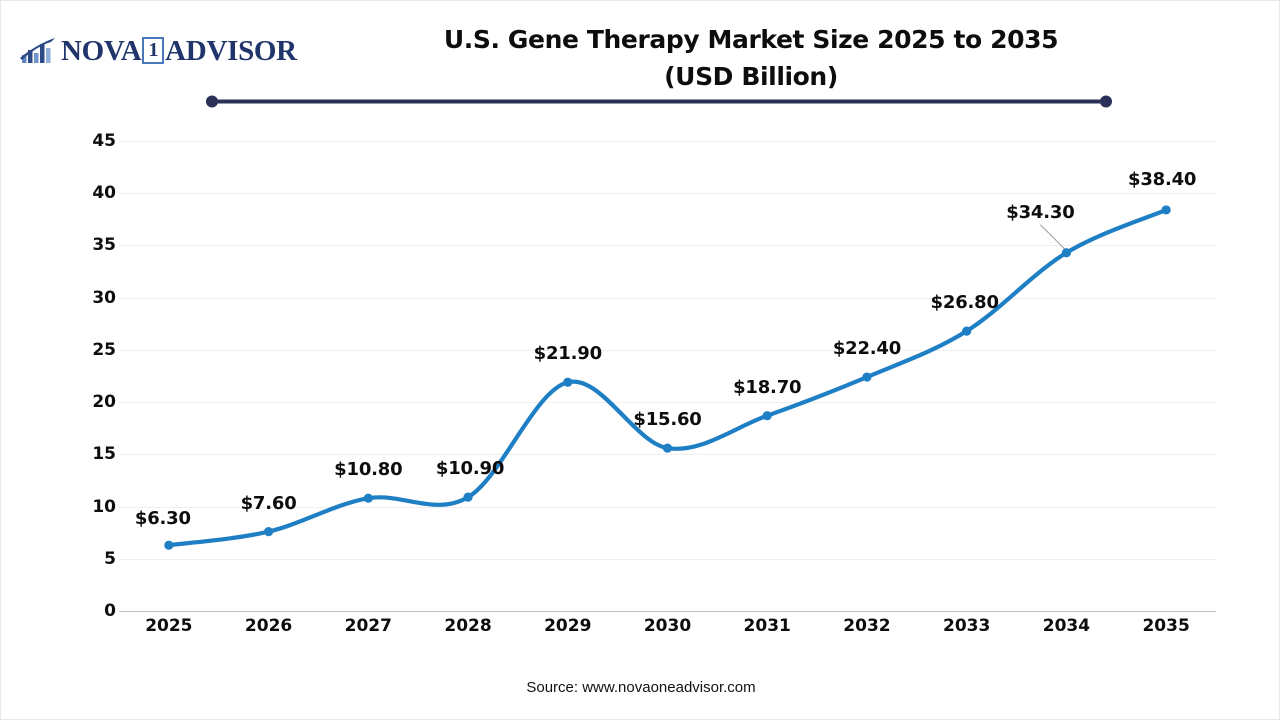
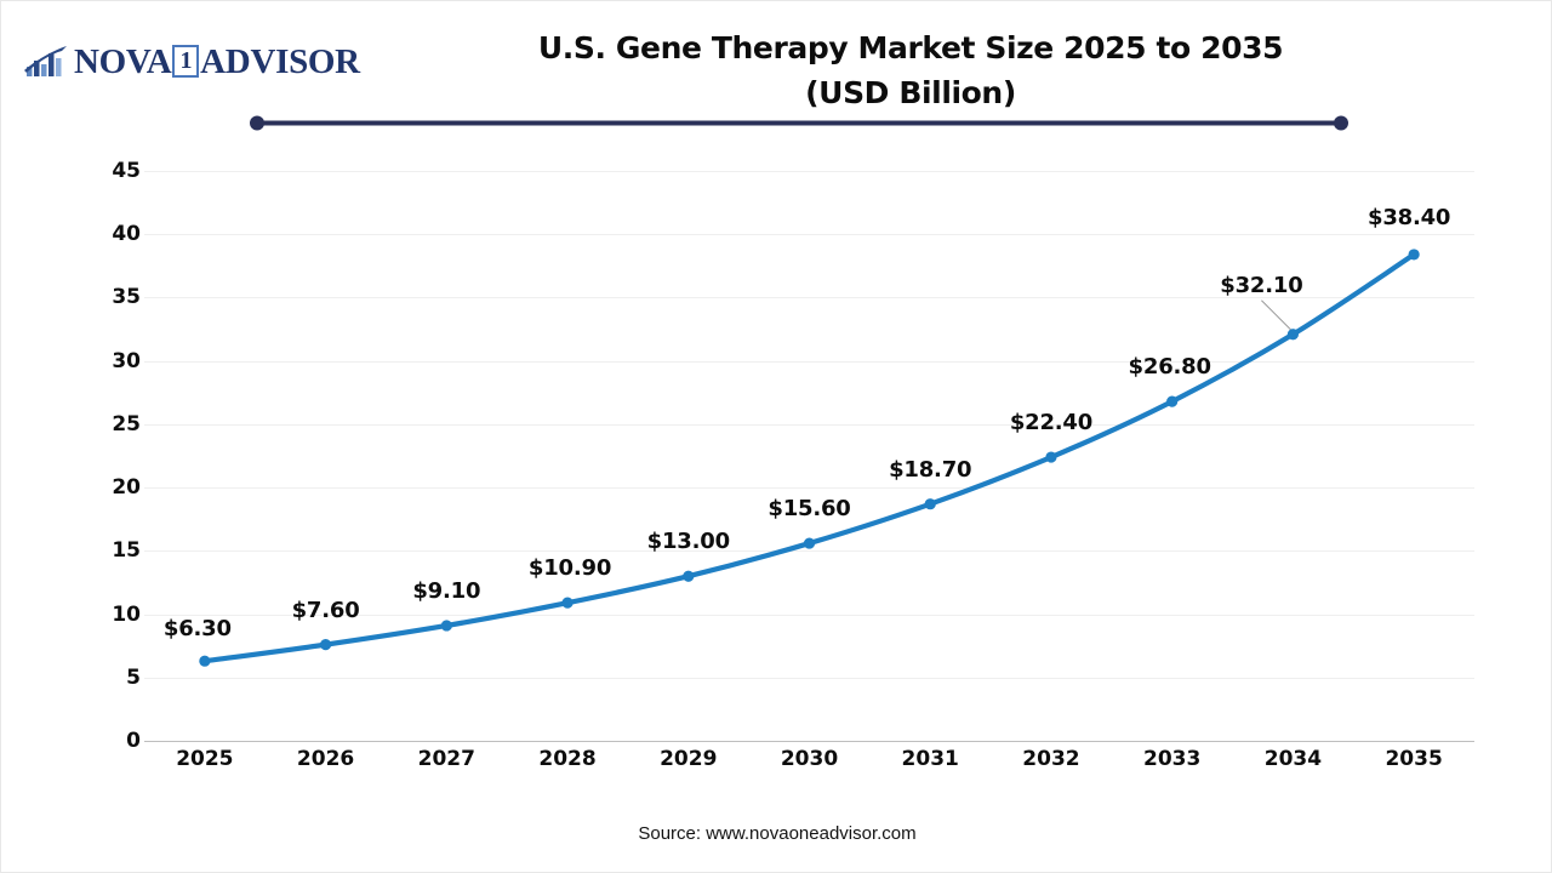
2027: $10.80 -> $9.10
2029: $21.90 -> $13.00
2034: $34.30 -> $32.10
